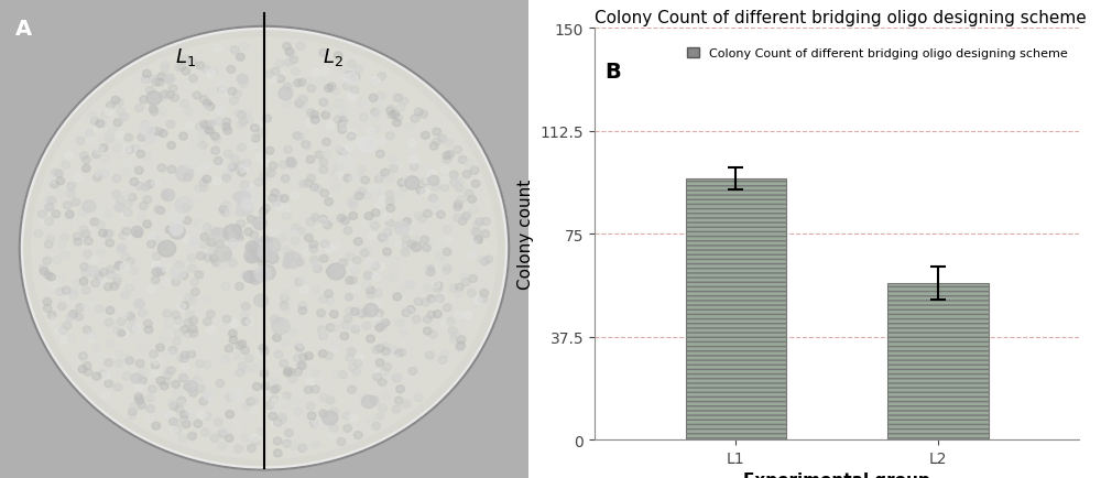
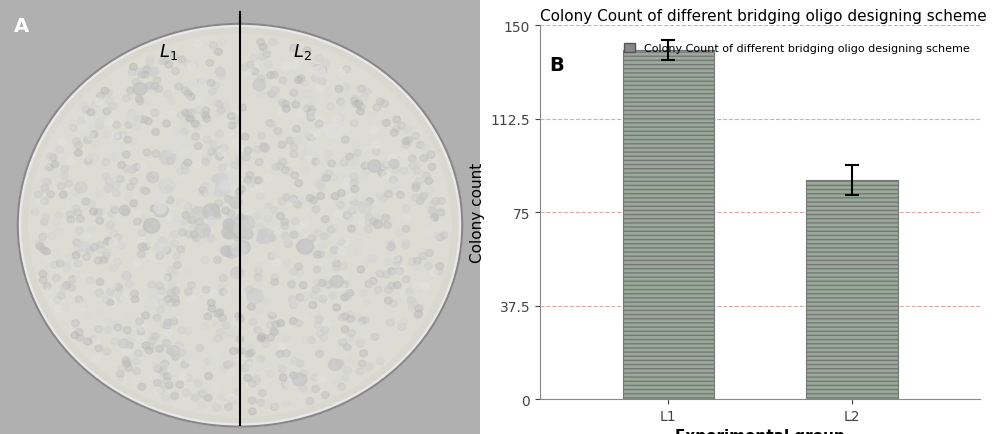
L1: 95 -> 140
L2: 57 -> 88
